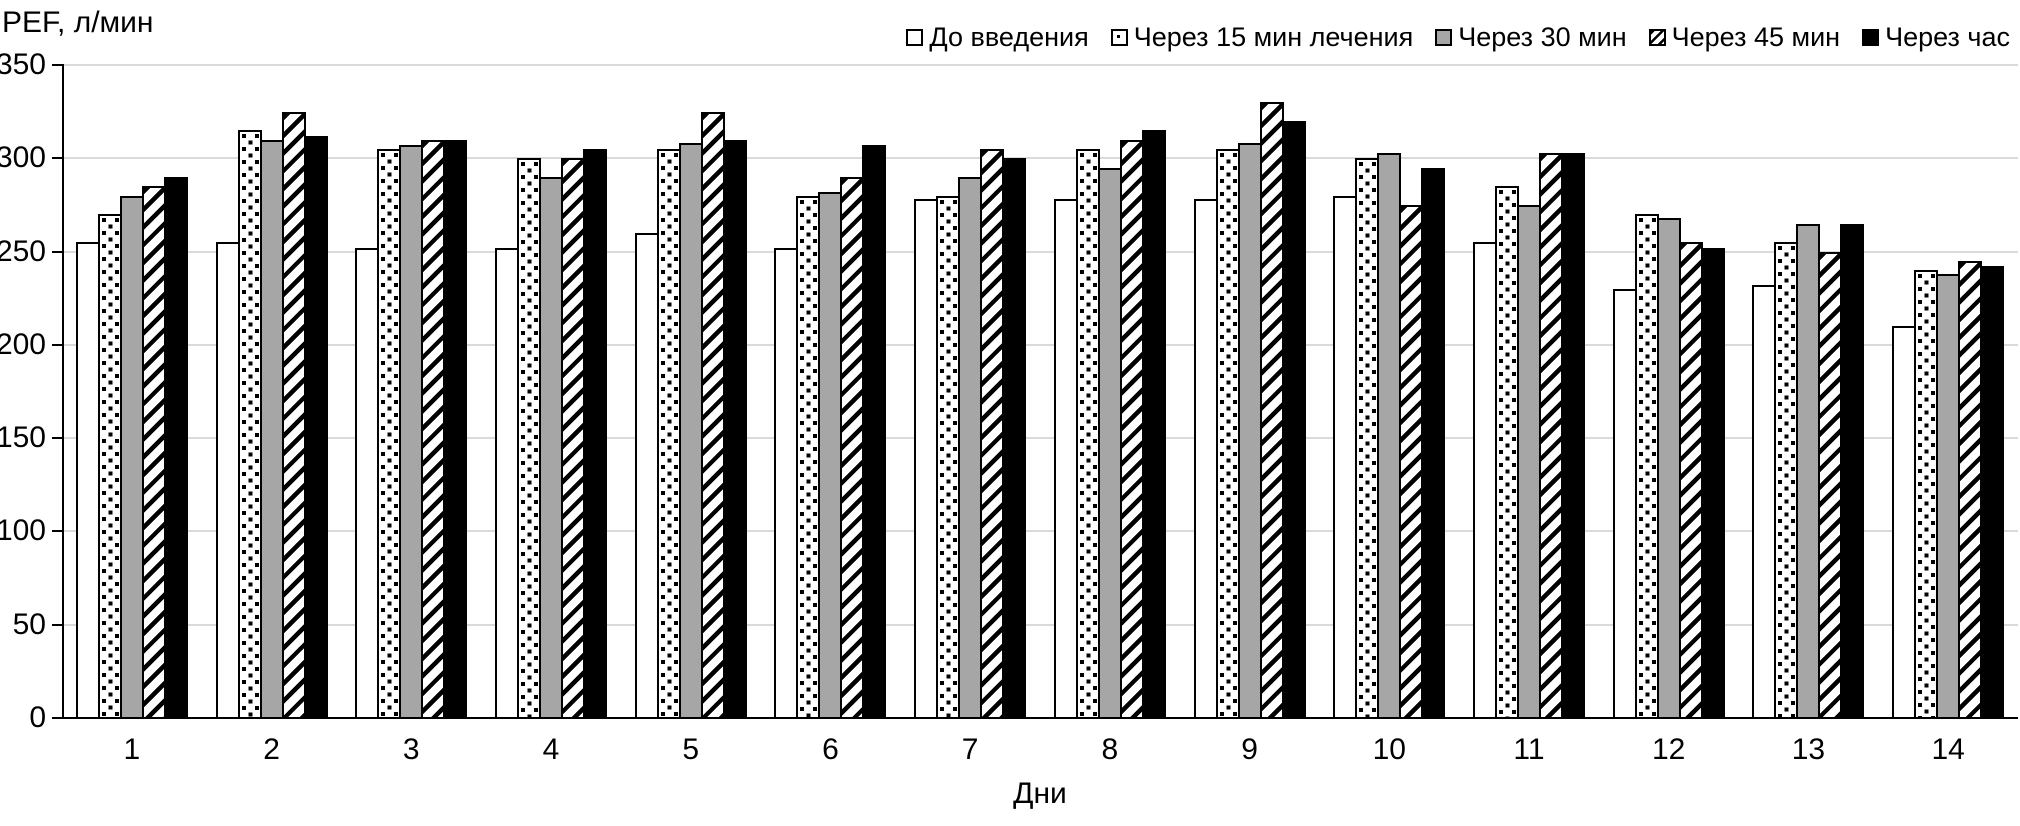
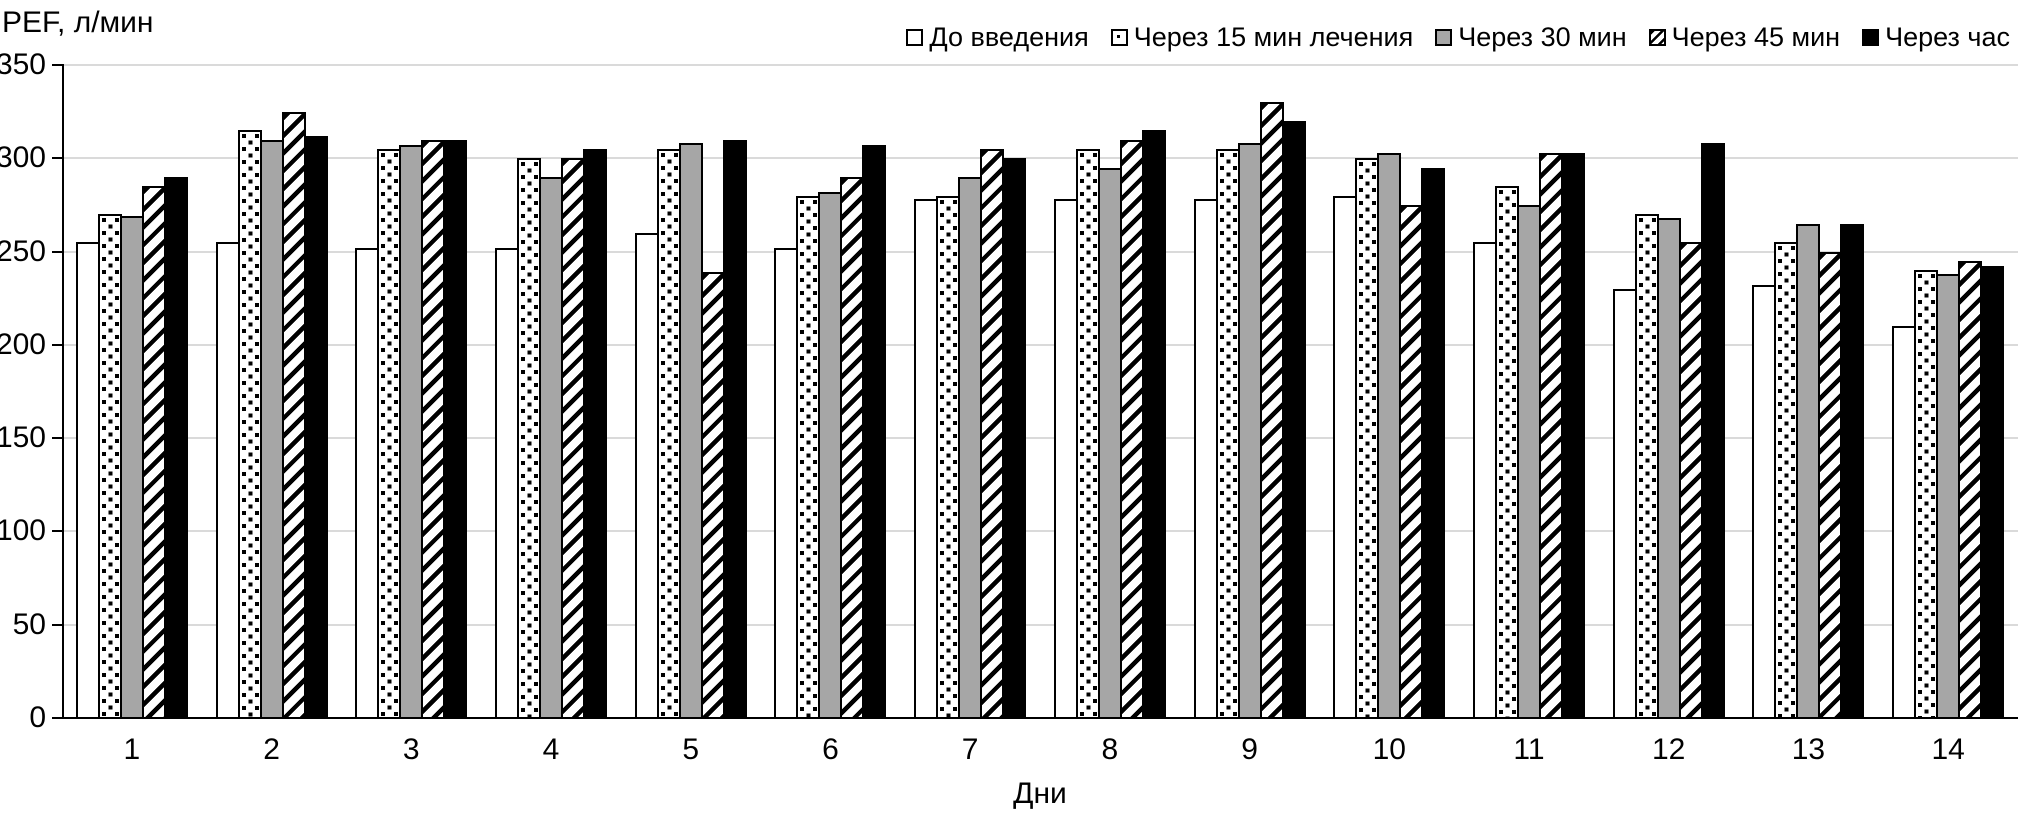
Через 30 мин/1: 280 -> 269
Через 45 мин/5: 325 -> 239
Через час/12: 252 -> 308
